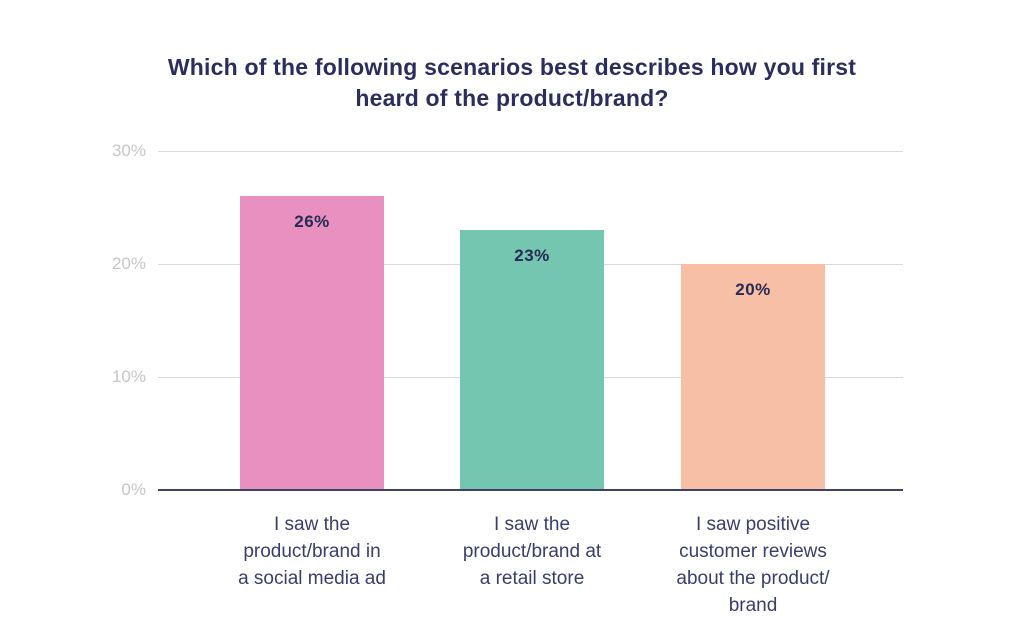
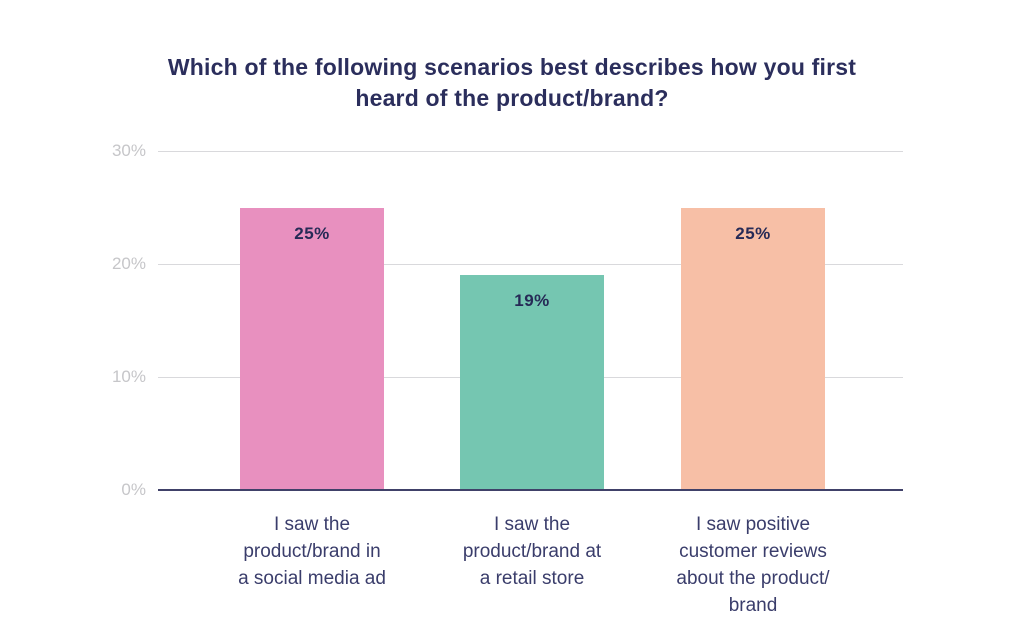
I saw the product/brand in a social media ad: 26% -> 25%
I saw the product/brand at a retail store: 23% -> 19%
I saw positive customer reviews about the product/brand: 20% -> 25%
